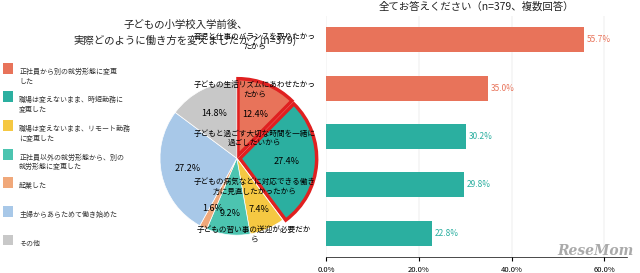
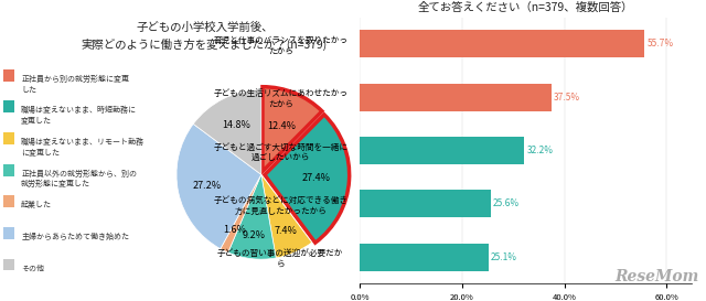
子どもの生活リズムにあわせたかっ たから: 35.0% -> 37.5%
子どもと過ごす大切な時間を一緒に 過ごしたいから: 30.2% -> 32.2%
子どもの病気などに対応できる働き 方に見直したかったから: 29.8% -> 25.6%
子どもの習い事の送迎が必要だか ら: 22.8% -> 25.1%
